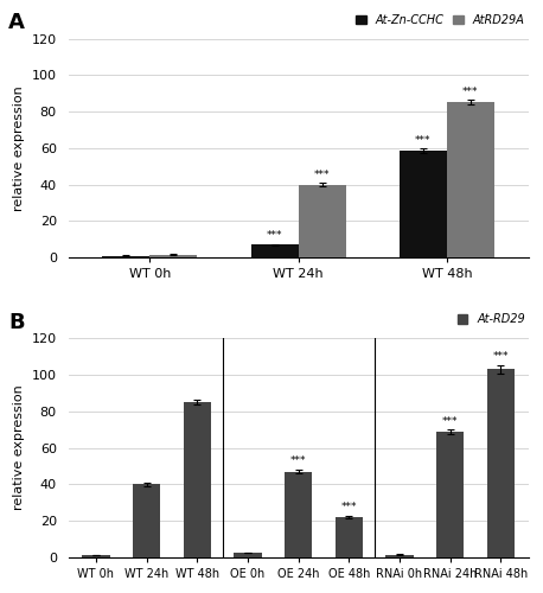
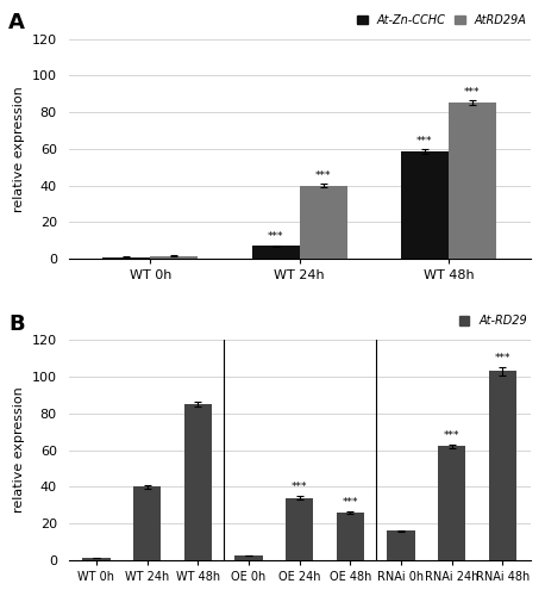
OE 24h: 47 -> 34
OE 48h: 22 -> 26
RNAi 0h: 2 -> 16
RNAi 24h: 69 -> 62
